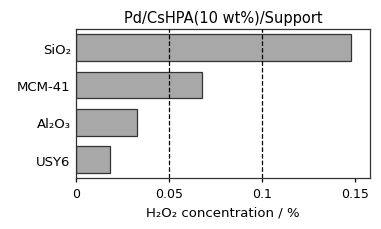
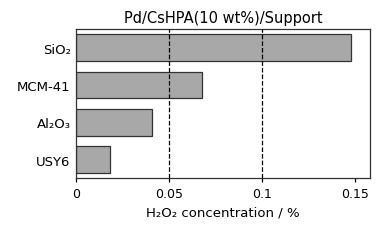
Al₂O₃: 0.033 -> 0.041
